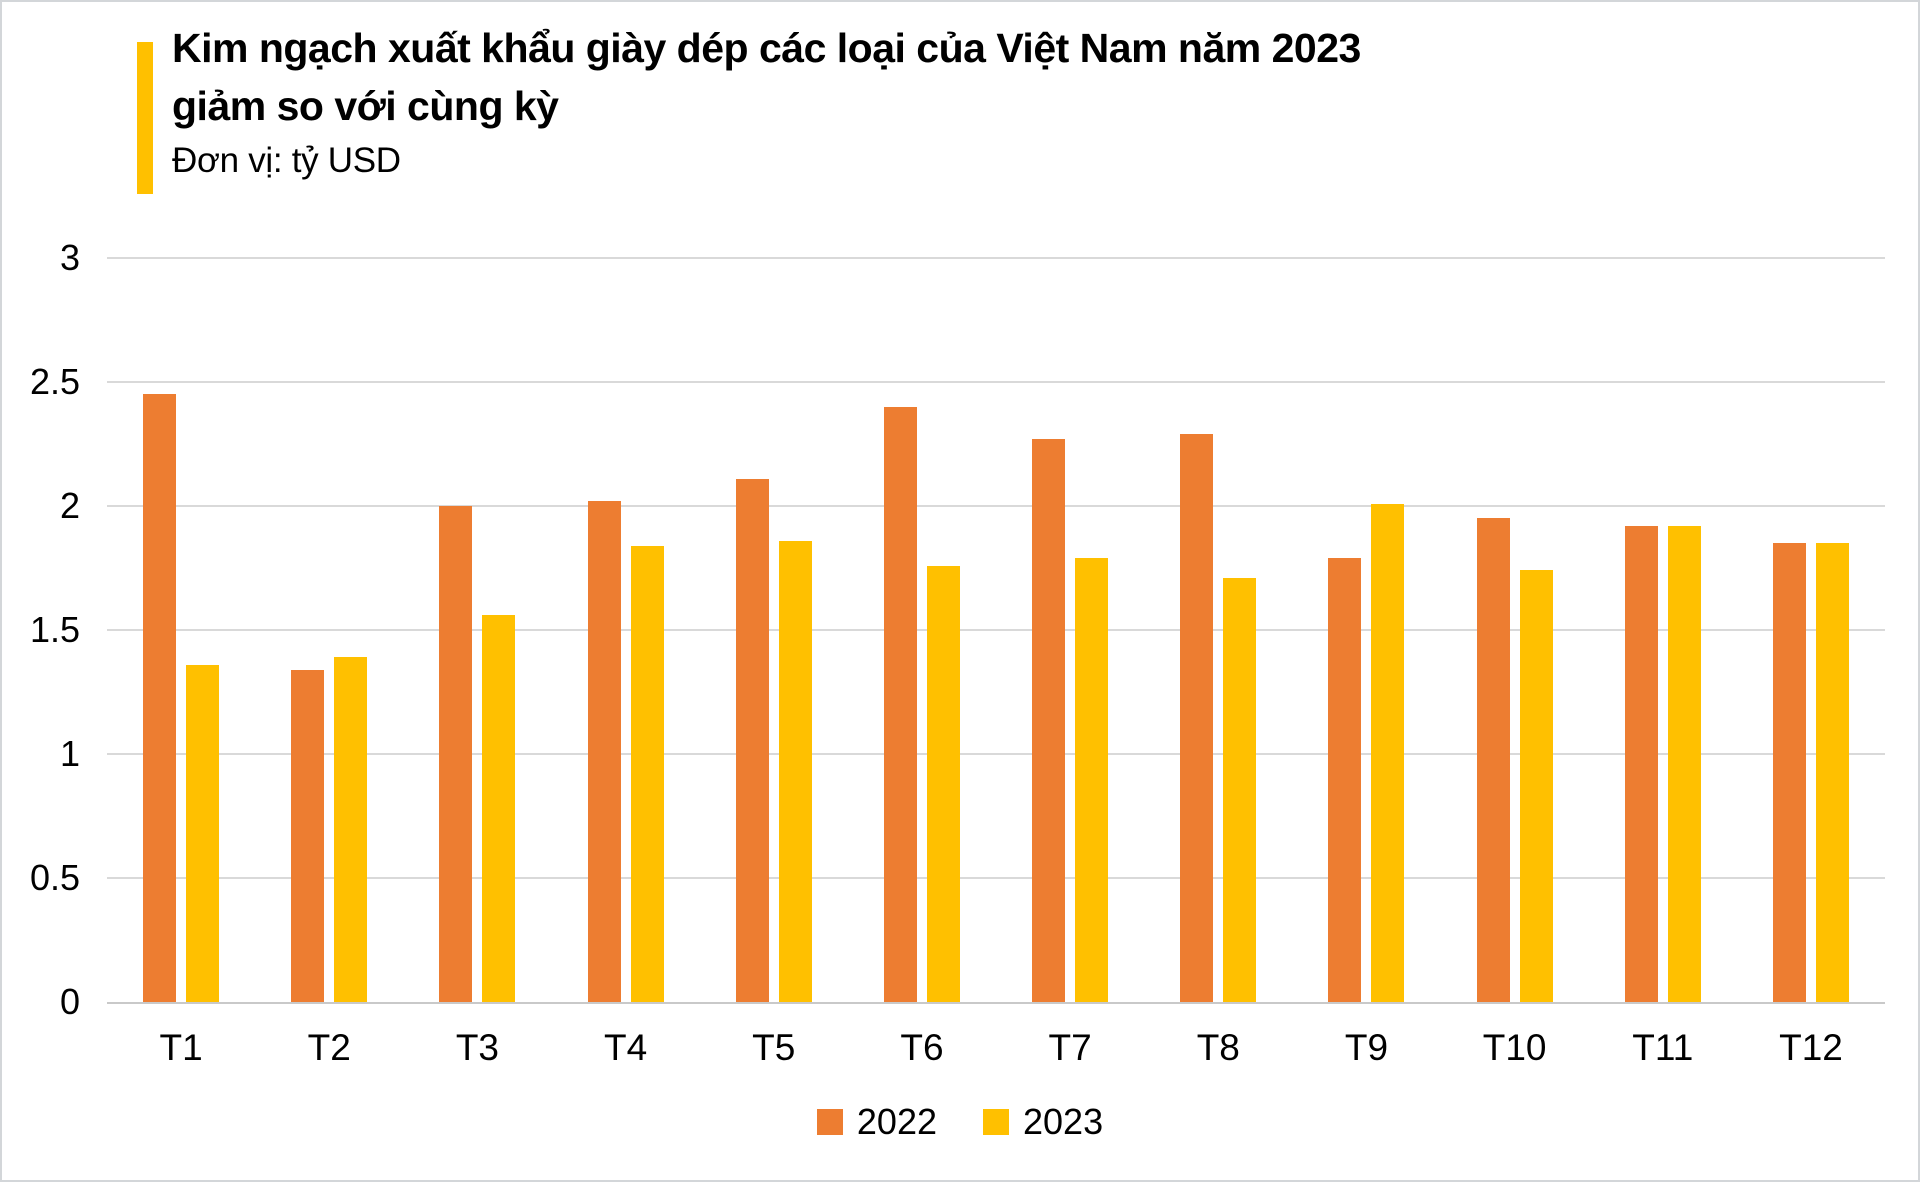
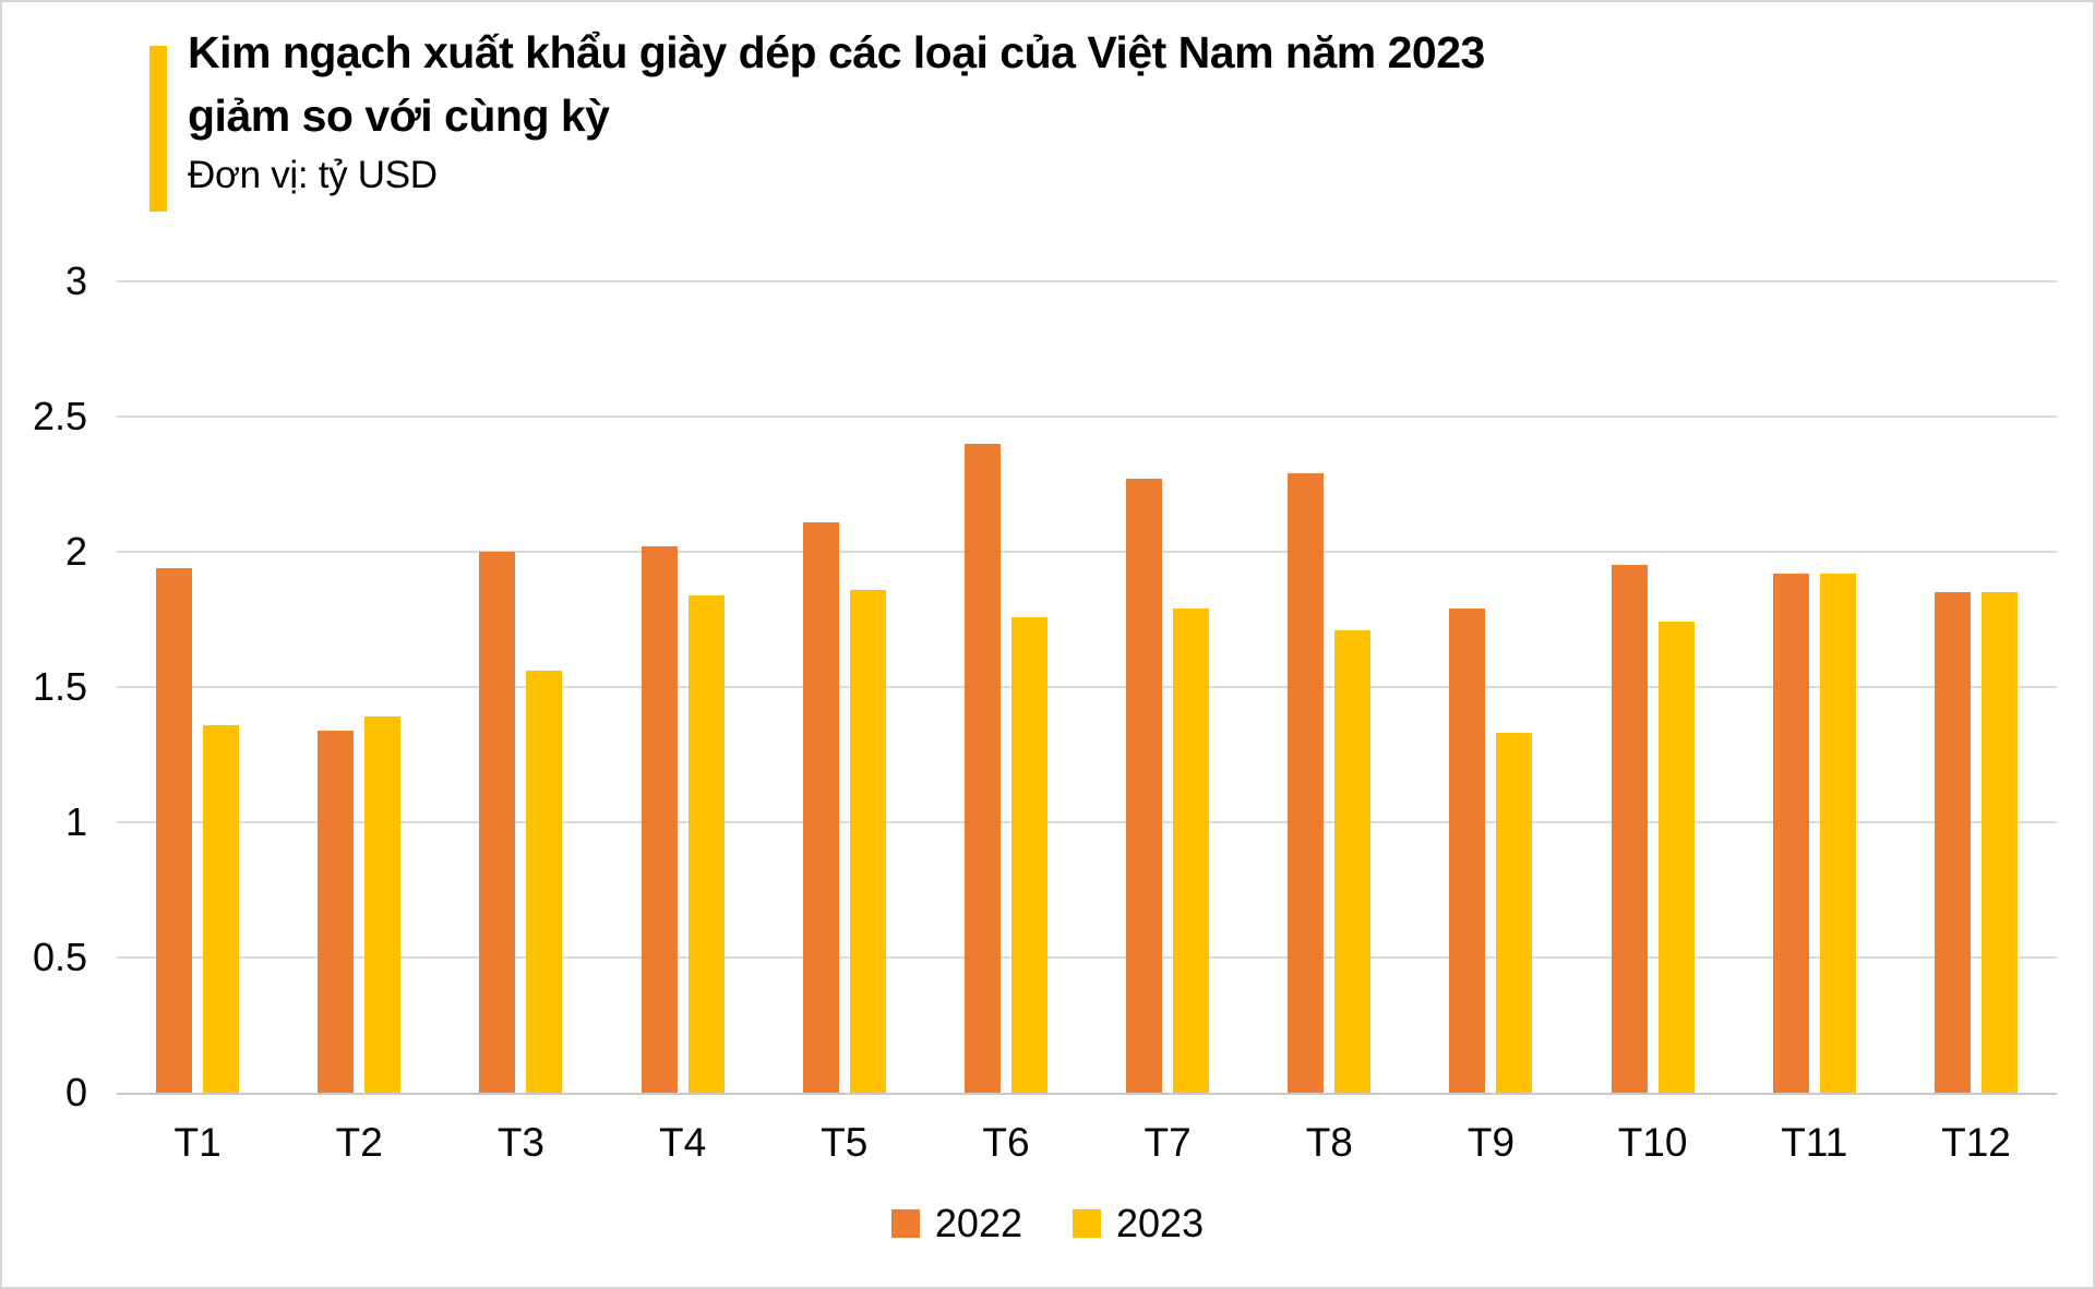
2022/T1: 2.45 -> 1.94
2023/T9: 2.01 -> 1.33
